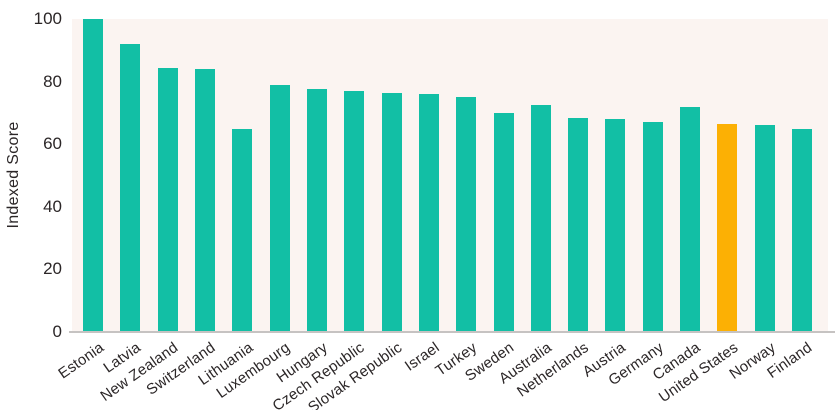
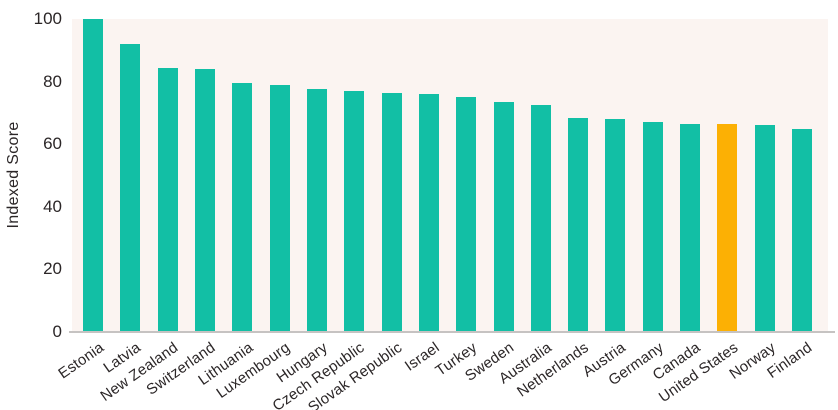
Lithuania: 65 -> 80
Sweden: 70 -> 74
Canada: 72 -> 66
